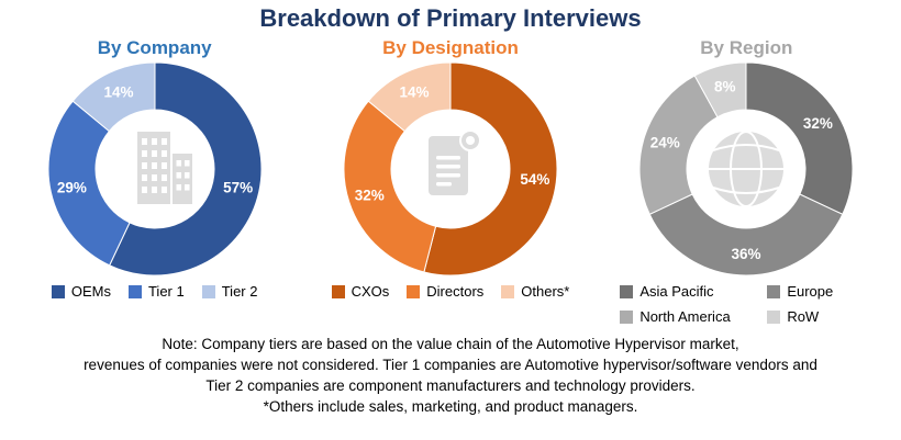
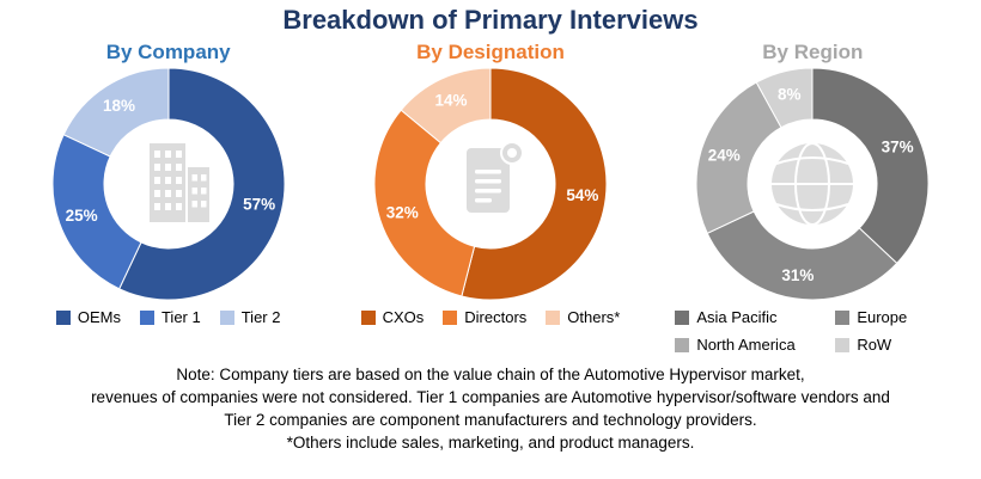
By Company/Tier 1: 29% -> 25%
By Company/Tier 2: 14% -> 18%
By Region/Asia Pacific: 32% -> 37%
By Region/Europe: 36% -> 31%
